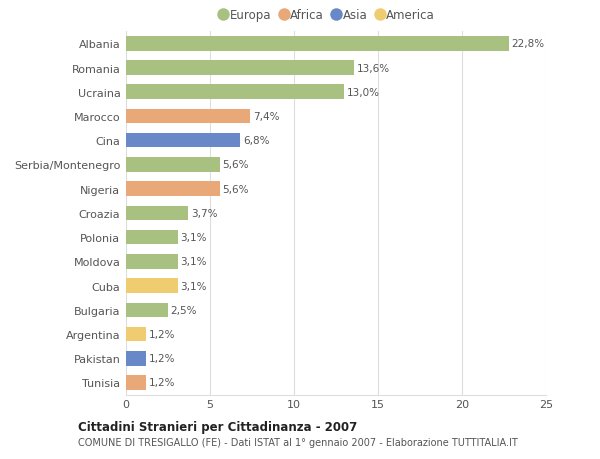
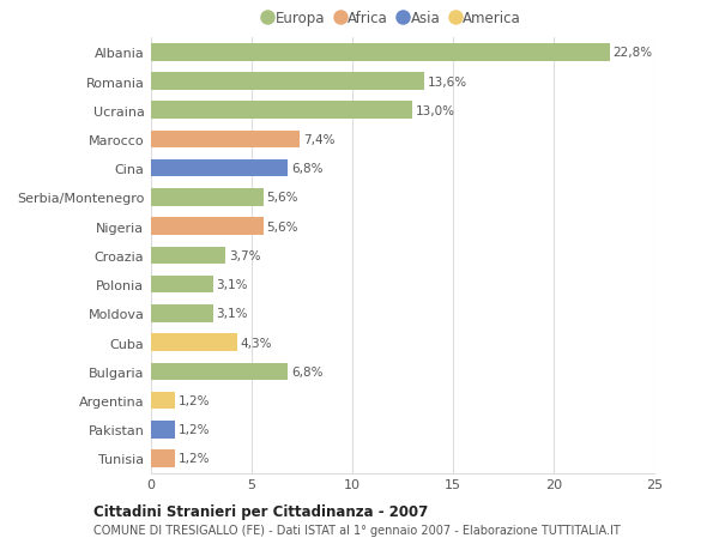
Cuba: 3,1% -> 4,3%
Bulgaria: 2,5% -> 6,8%
